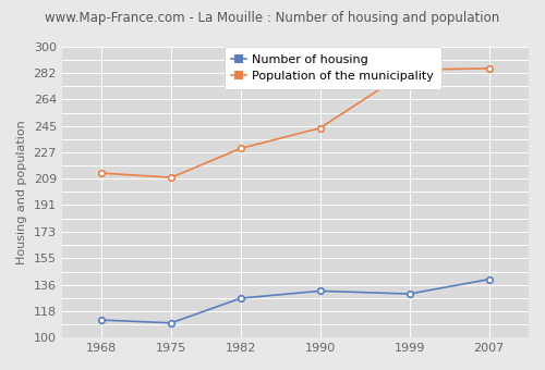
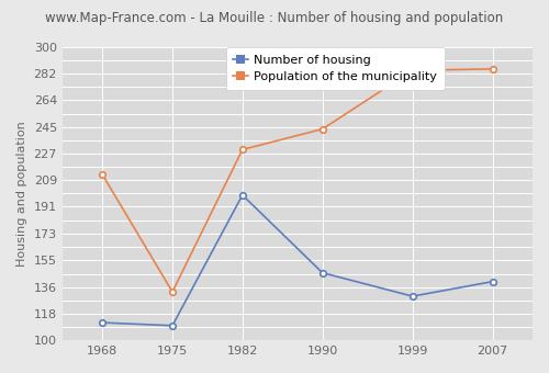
Population of the municipality/1975: 210 -> 133
Number of housing/1982: 127 -> 199
Number of housing/1990: 132 -> 146
